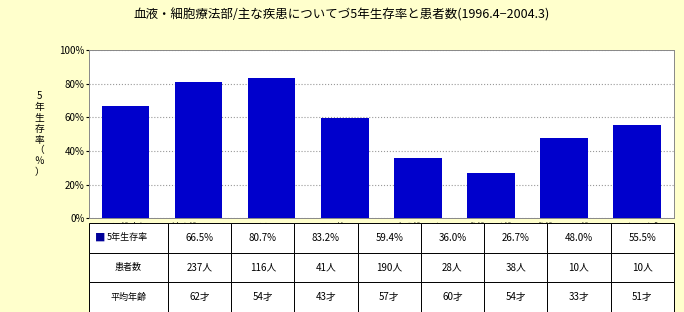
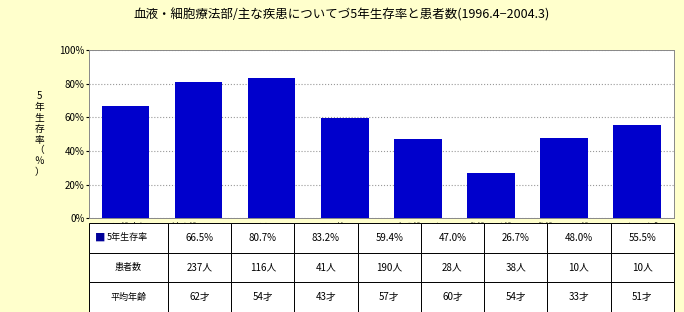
多発性骨髄 脈: 36.0% -> 47.0%
